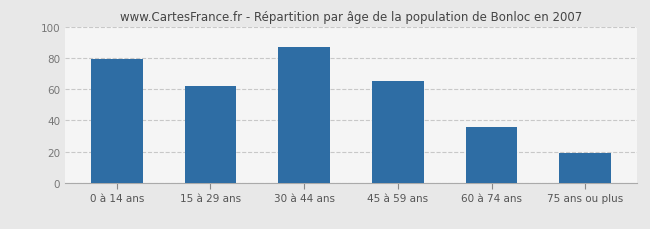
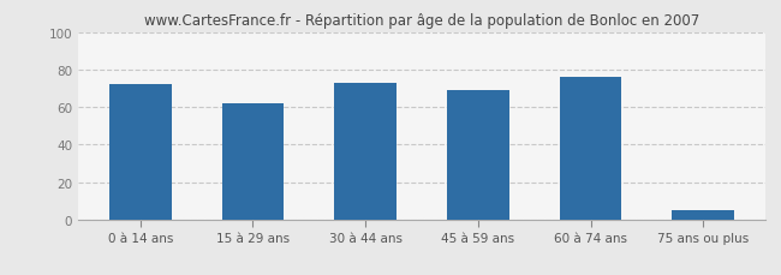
0 à 14 ans: 79 -> 72
30 à 44 ans: 87 -> 73
45 à 59 ans: 65 -> 69
60 à 74 ans: 36 -> 76
75 ans ou plus: 19 -> 5
